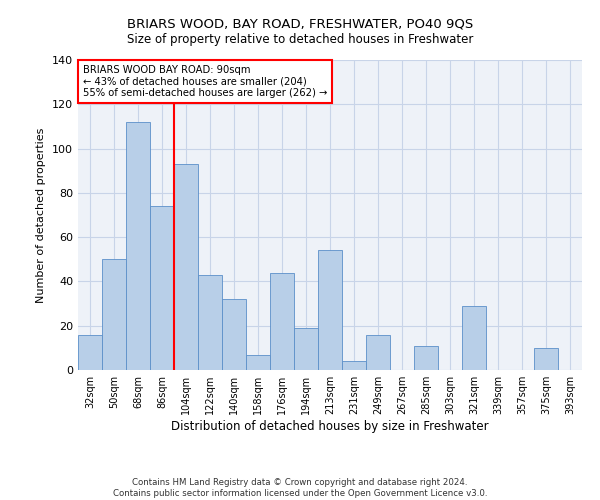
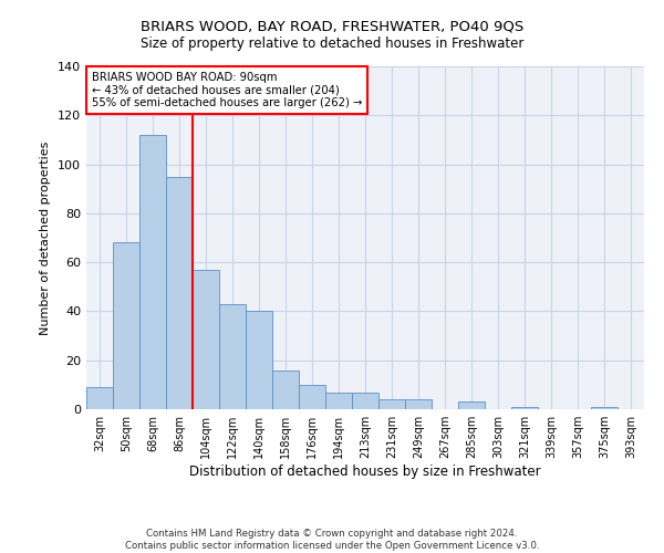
32sqm: 16 -> 9
50sqm: 50 -> 68
86sqm: 74 -> 95
104sqm: 93 -> 57
140sqm: 32 -> 40
158sqm: 7 -> 16
176sqm: 44 -> 10
194sqm: 19 -> 7
213sqm: 54 -> 7
249sqm: 16 -> 4
285sqm: 11 -> 3
321sqm: 29 -> 1
375sqm: 10 -> 1
